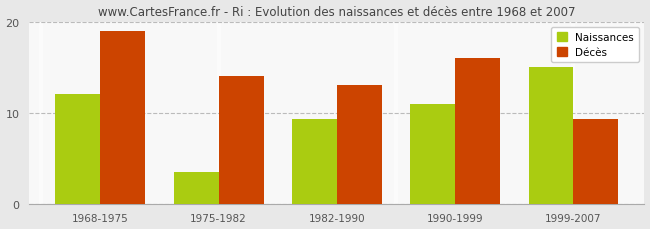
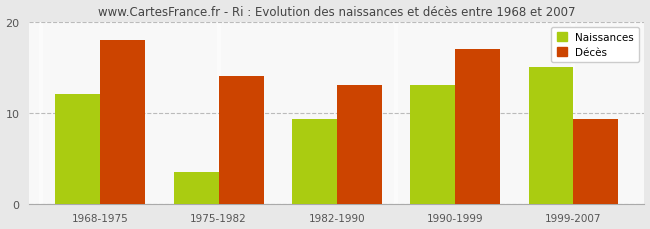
Décès/1968-1975: 19.0 -> 18.0
Naissances/1990-1999: 11.0 -> 13.0
Décès/1990-1999: 16.0 -> 17.0
